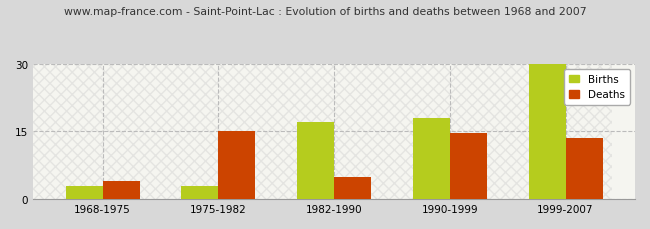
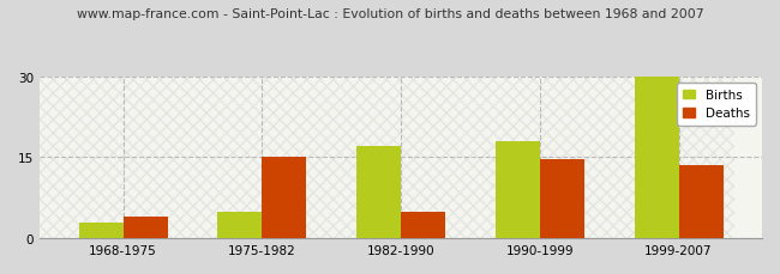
Births/1975-1982: 3 -> 5
